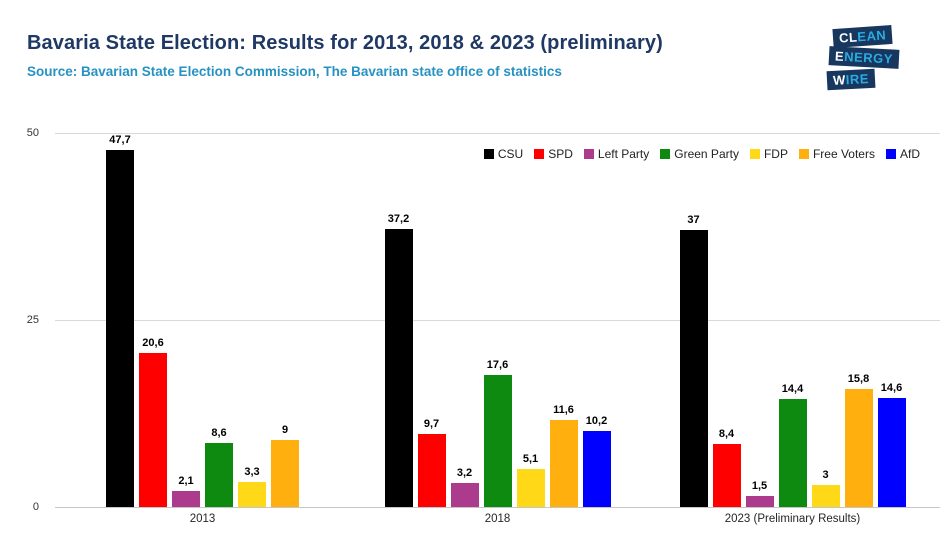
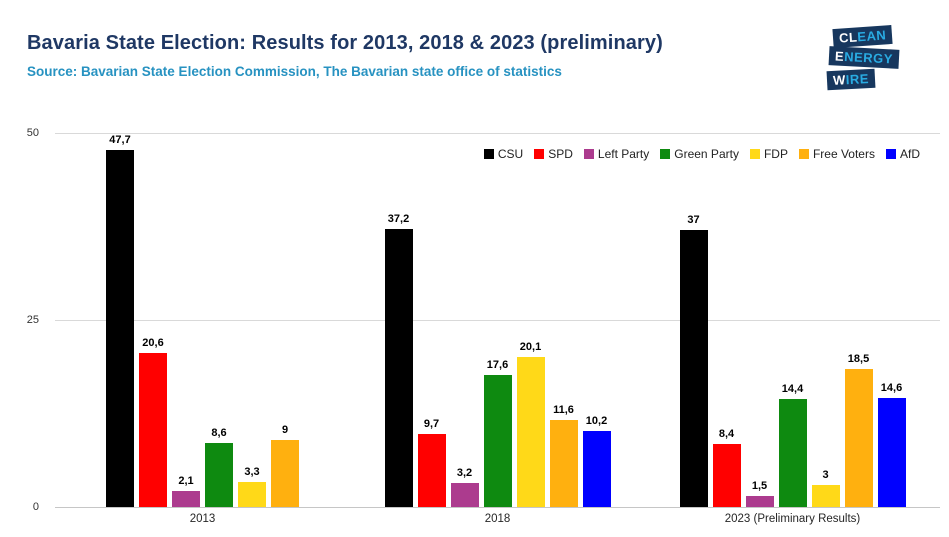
FDP/2018: 5,1 -> 20,1
Free Voters/2023 (Preliminary Results): 15,8 -> 18,5
